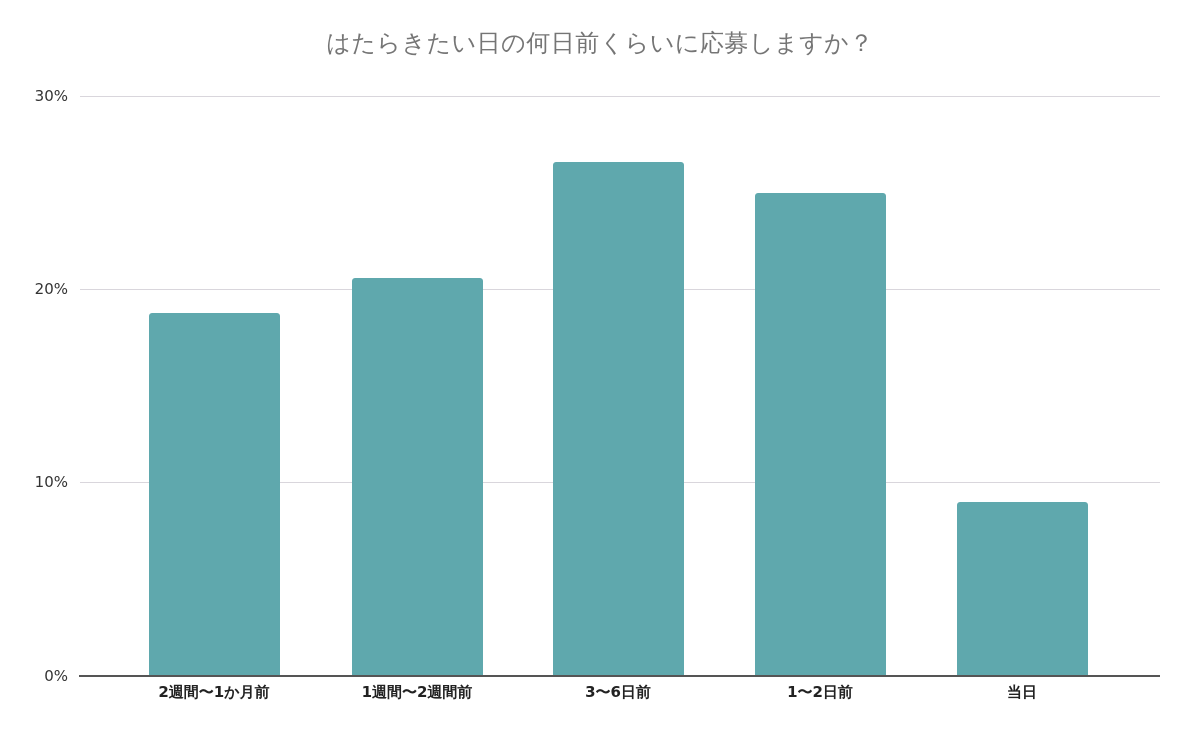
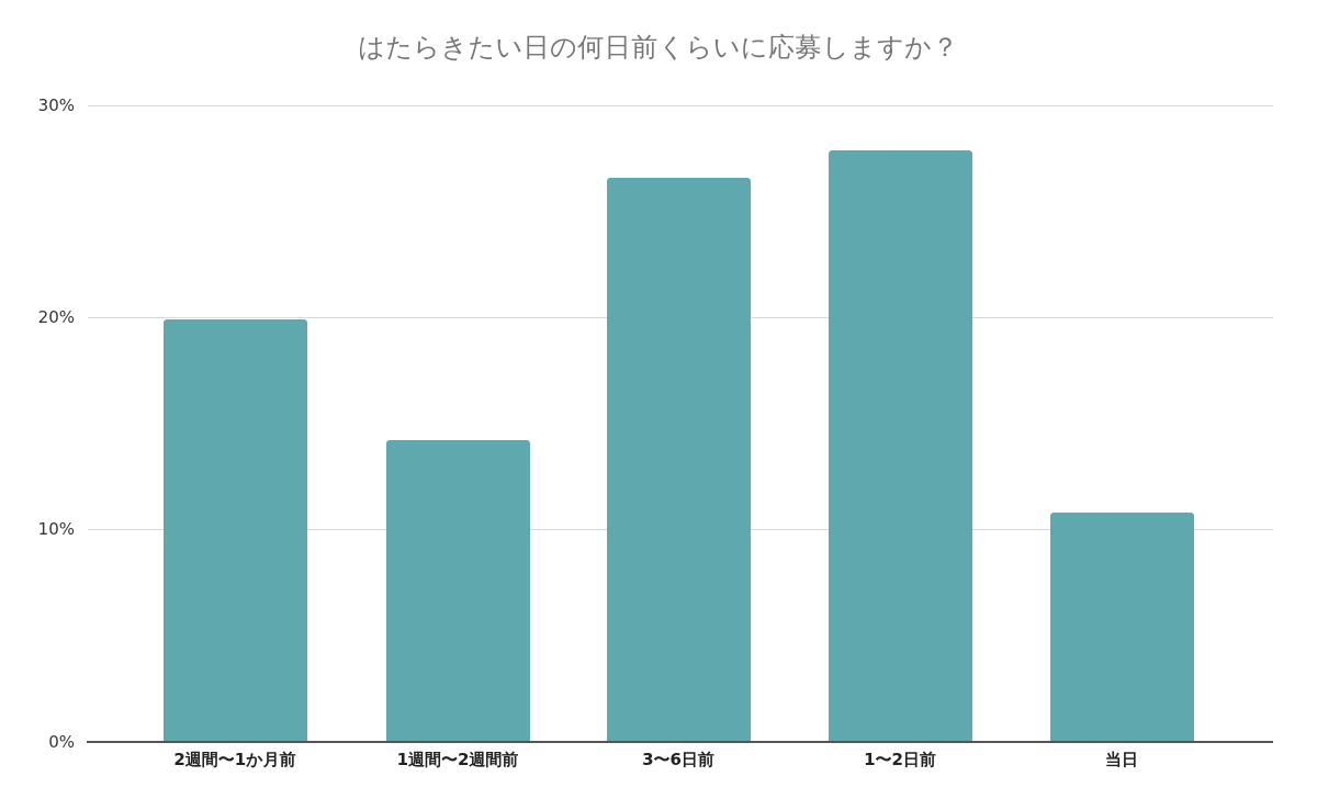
2週間〜1か月前: 18.8% -> 19.9%
1週間〜2週間前: 20.6% -> 14.2%
1〜2日前: 25.0% -> 27.9%
当日: 9.0% -> 10.8%
